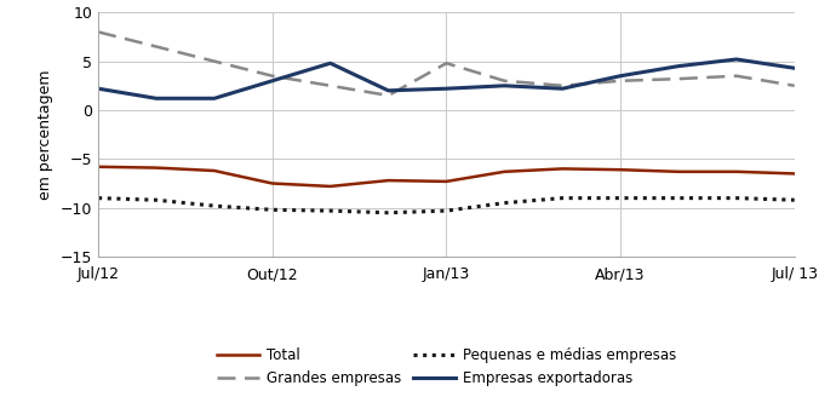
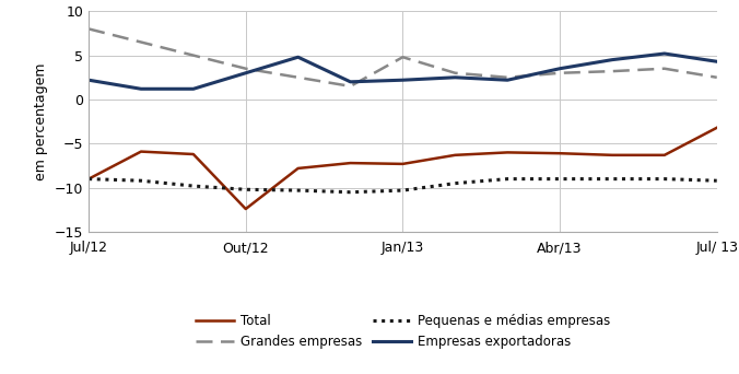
Total/Jul/12: -5.8 -> -9.0
Total/Out/12: -7.5 -> -12.4
Total/Jul/ 13: -6.5 -> -3.2
